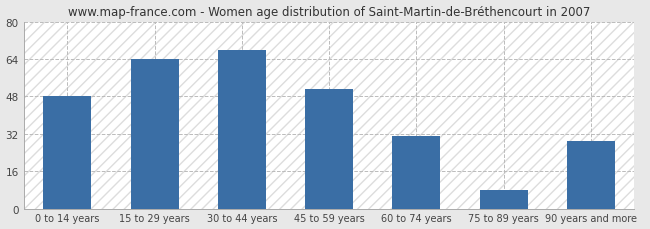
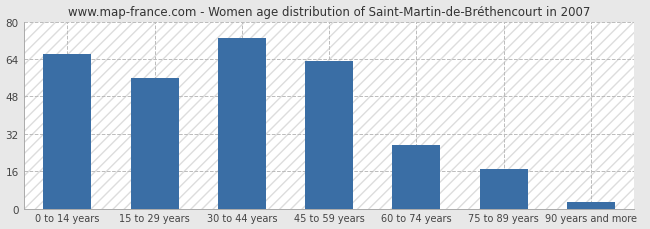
0 to 14 years: 48 -> 66
15 to 29 years: 64 -> 56
30 to 44 years: 68 -> 73
45 to 59 years: 51 -> 63
60 to 74 years: 31 -> 27
75 to 89 years: 8 -> 17
90 years and more: 29 -> 3
